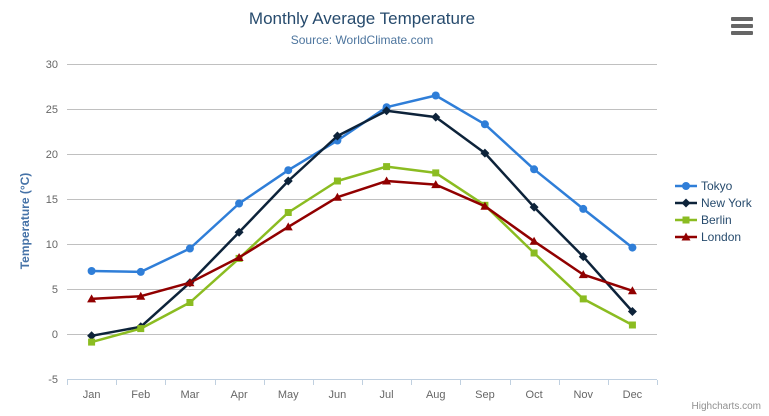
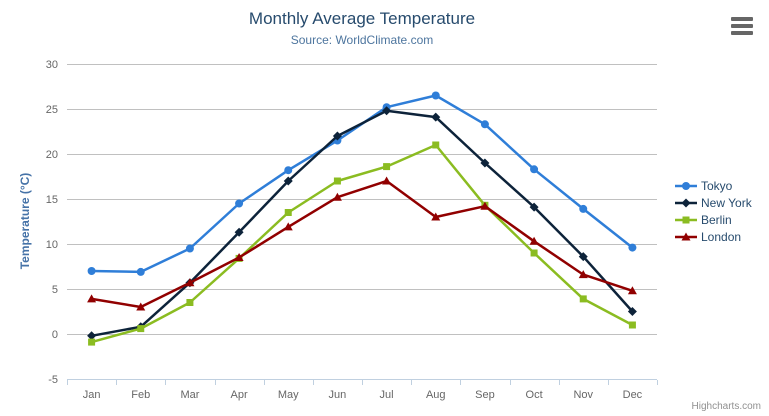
London/Feb: 4 -> 3
Berlin/Aug: 18 -> 21
London/Aug: 17 -> 13
New York/Sep: 20 -> 19
